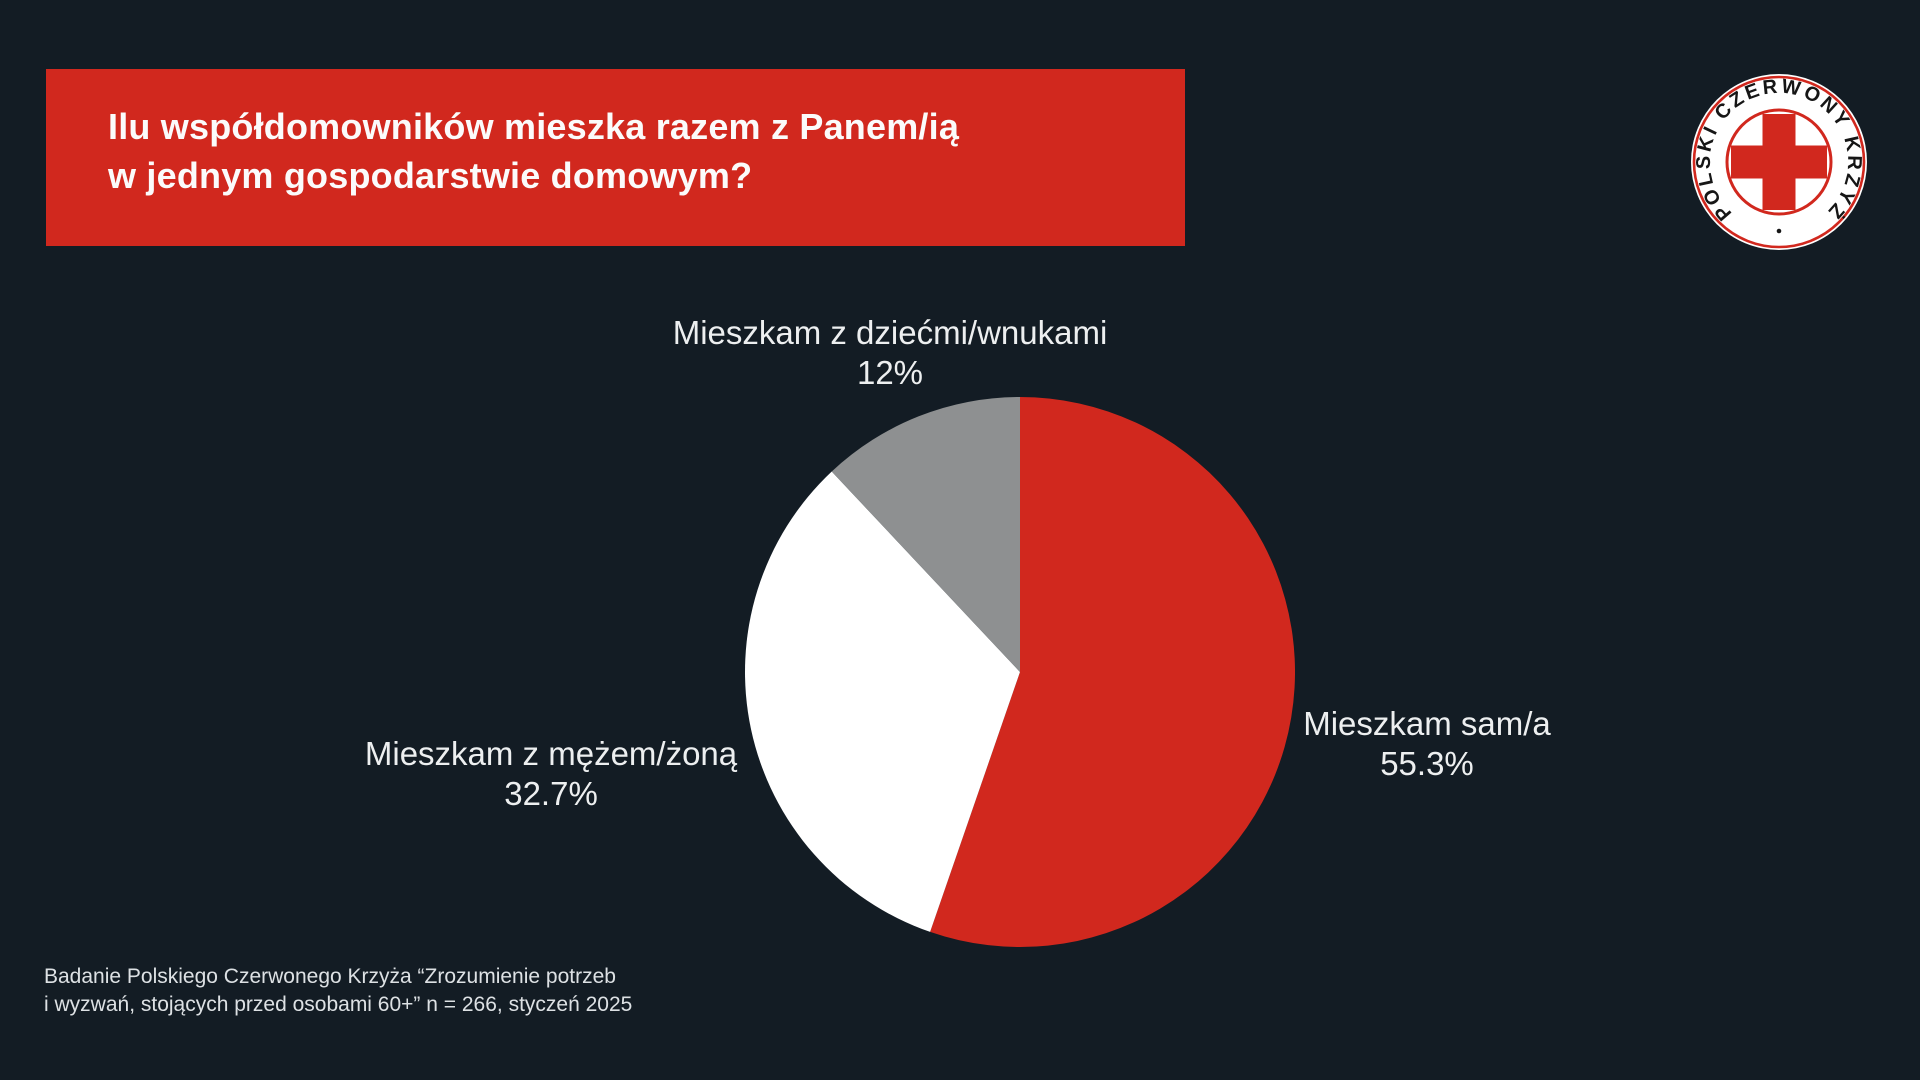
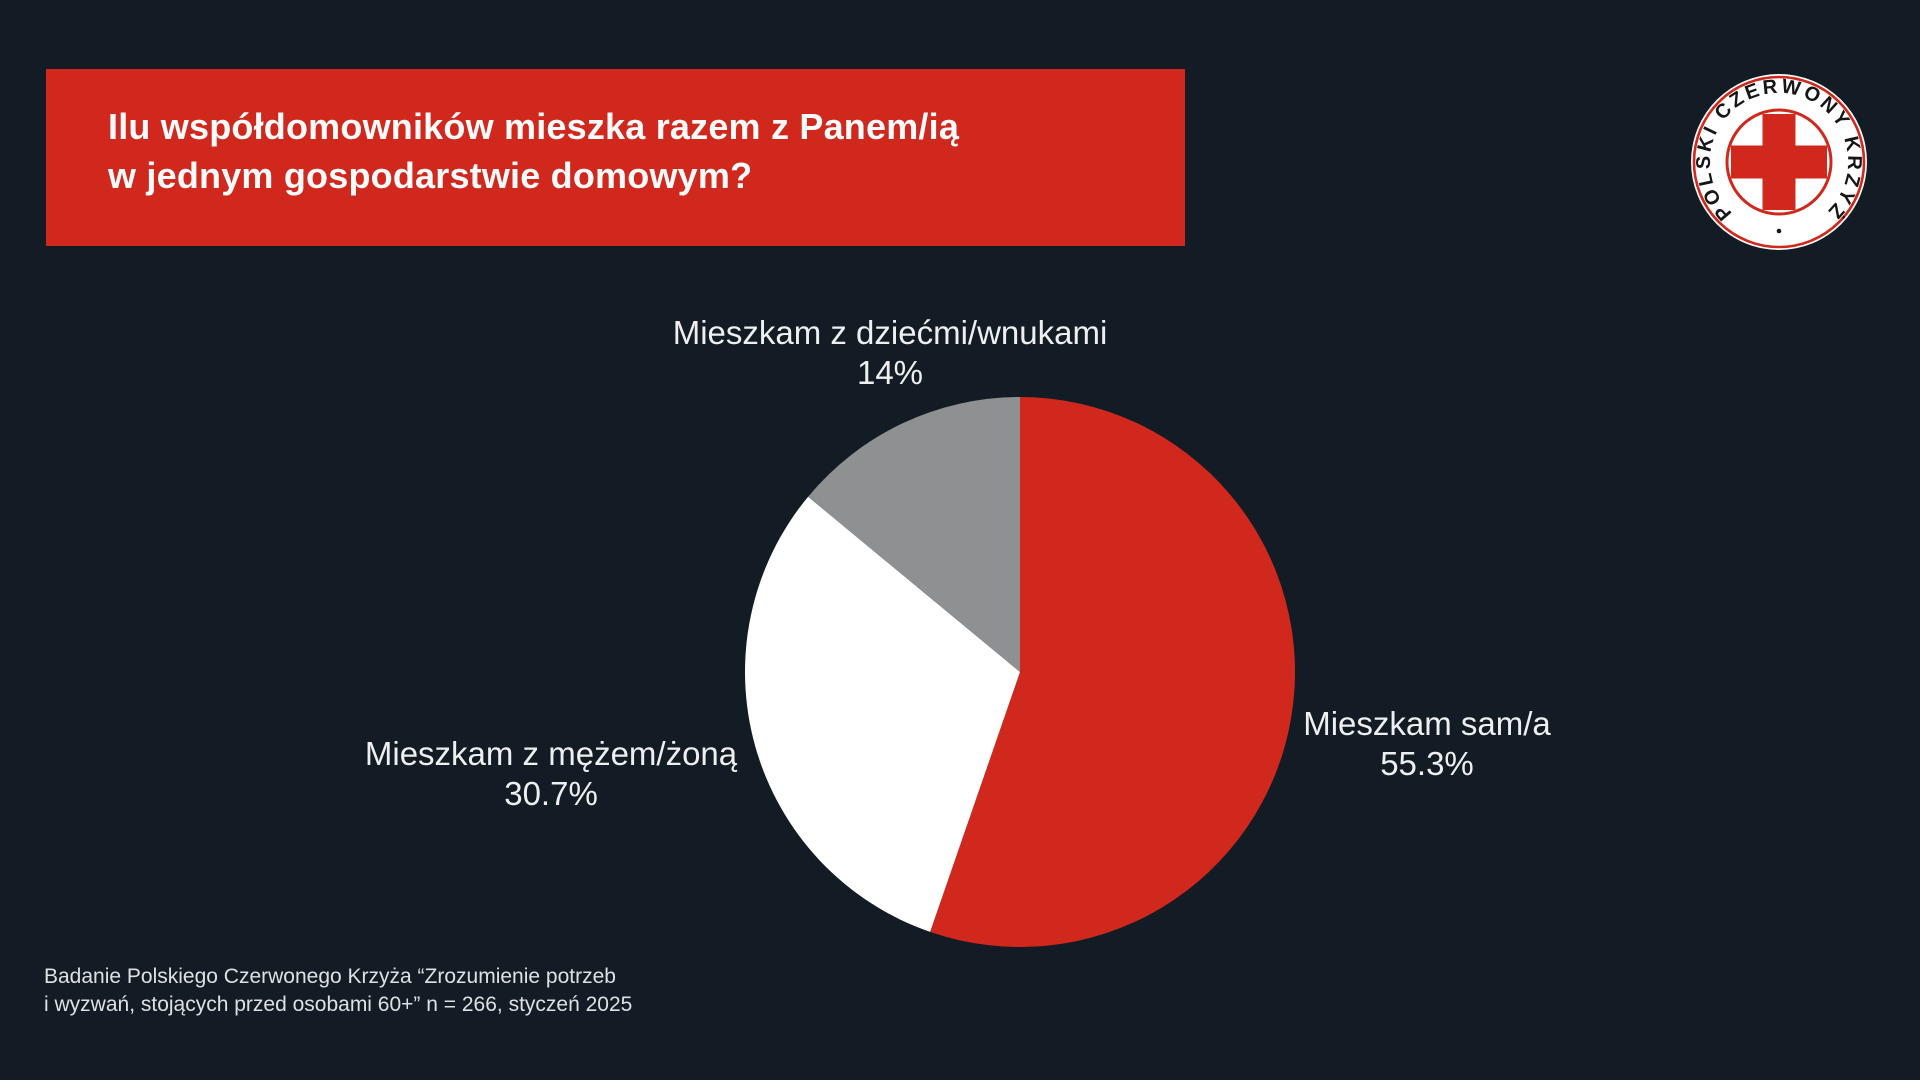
Mieszkam z mężem/żoną: 32.7% -> 30.7%
Mieszkam z dziećmi/wnukami: 12% -> 14%
